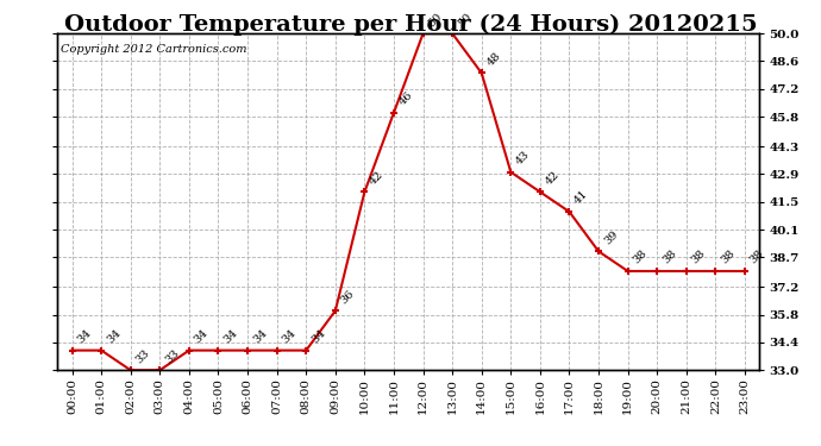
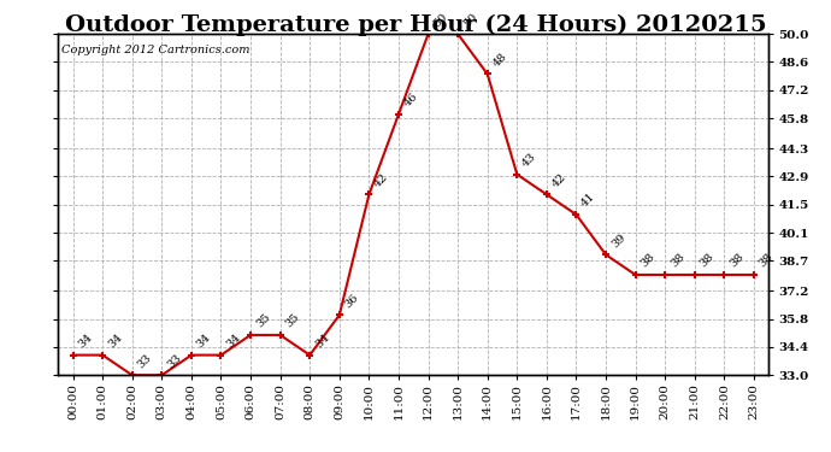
06:00: 34 -> 35
07:00: 34 -> 35
